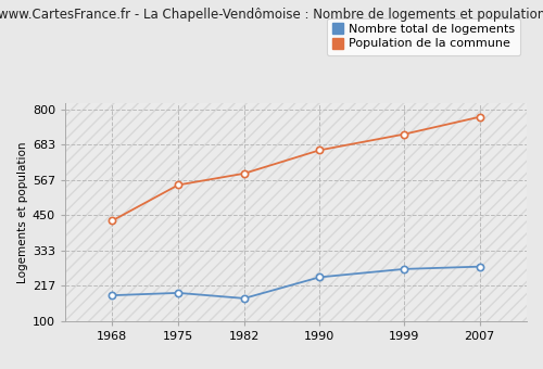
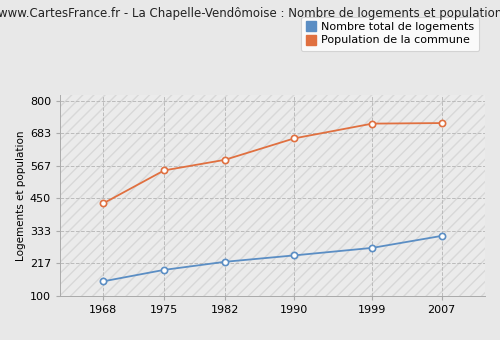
Nombre total de logements/1968: 185 -> 152
Nombre total de logements/1982: 175 -> 222
Nombre total de logements/2007: 280 -> 315
Population de la commune/2007: 775 -> 720
